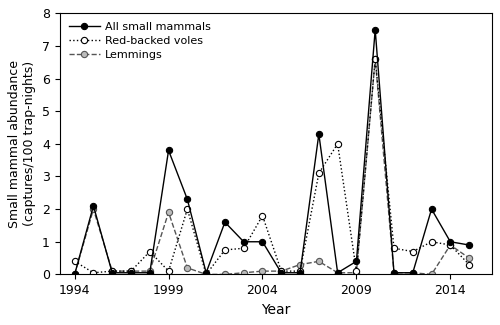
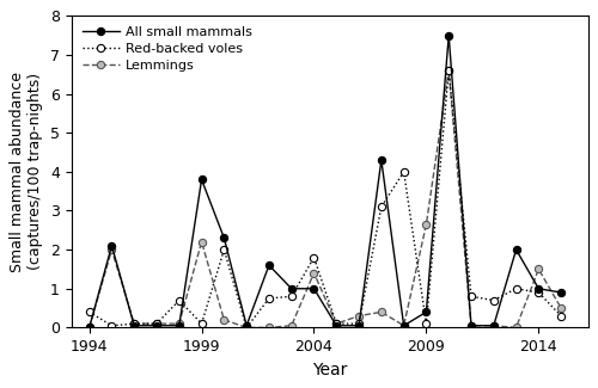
Lemmings/1999: 1.90 -> 2.20
Lemmings/2004: 0.10 -> 1.40
Lemmings/2009: 0.05 -> 2.65
Lemmings/2014: 0.90 -> 1.50
